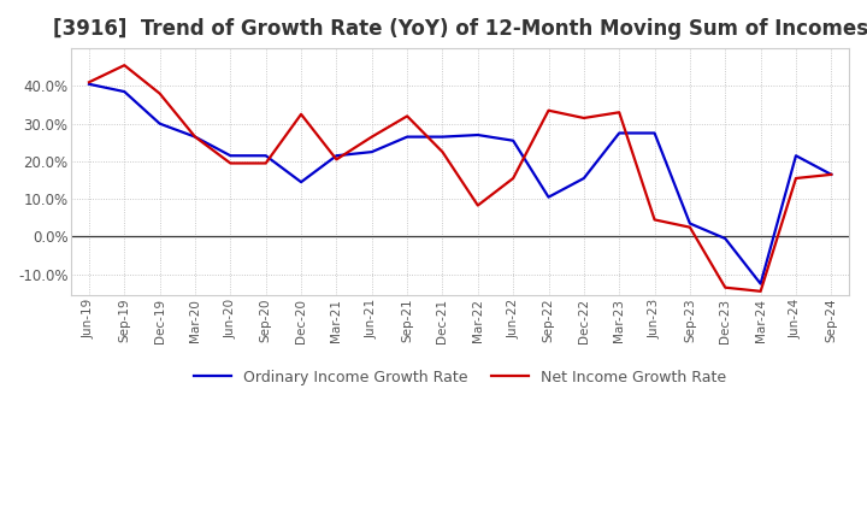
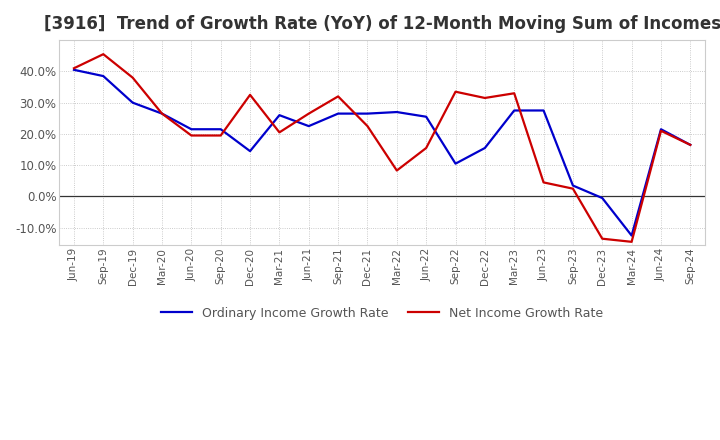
Ordinary Income Growth Rate/Mar-21: 21.5% -> 26.0%
Net Income Growth Rate/Jun-24: 15.5% -> 21.0%
